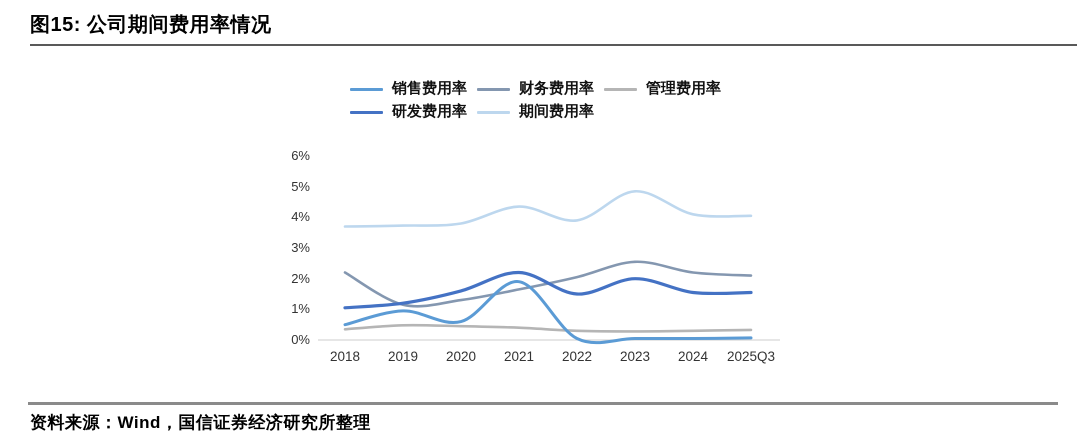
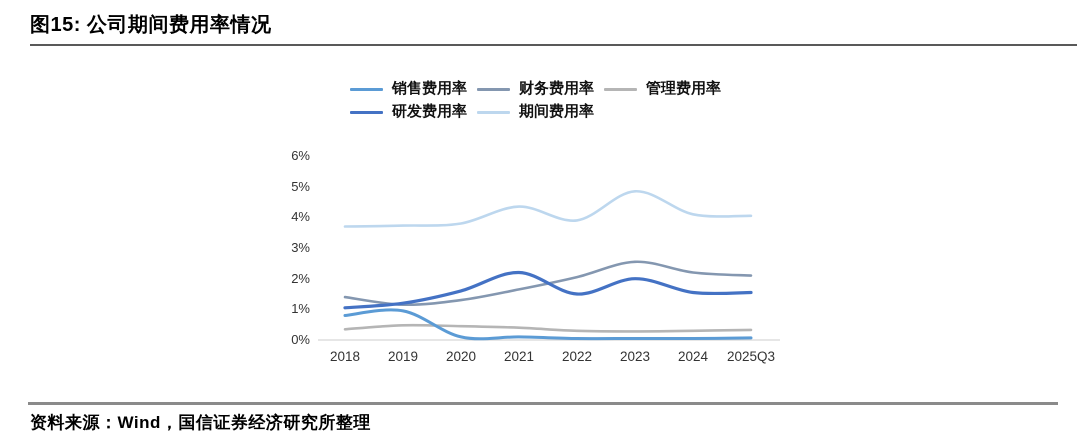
销售费用率/2018: 0.5% -> 0.8%
财务费用率/2018: 2.2% -> 1.4%
销售费用率/2020: 0.6% -> 0.1%
销售费用率/2021: 1.9% -> 0.1%
